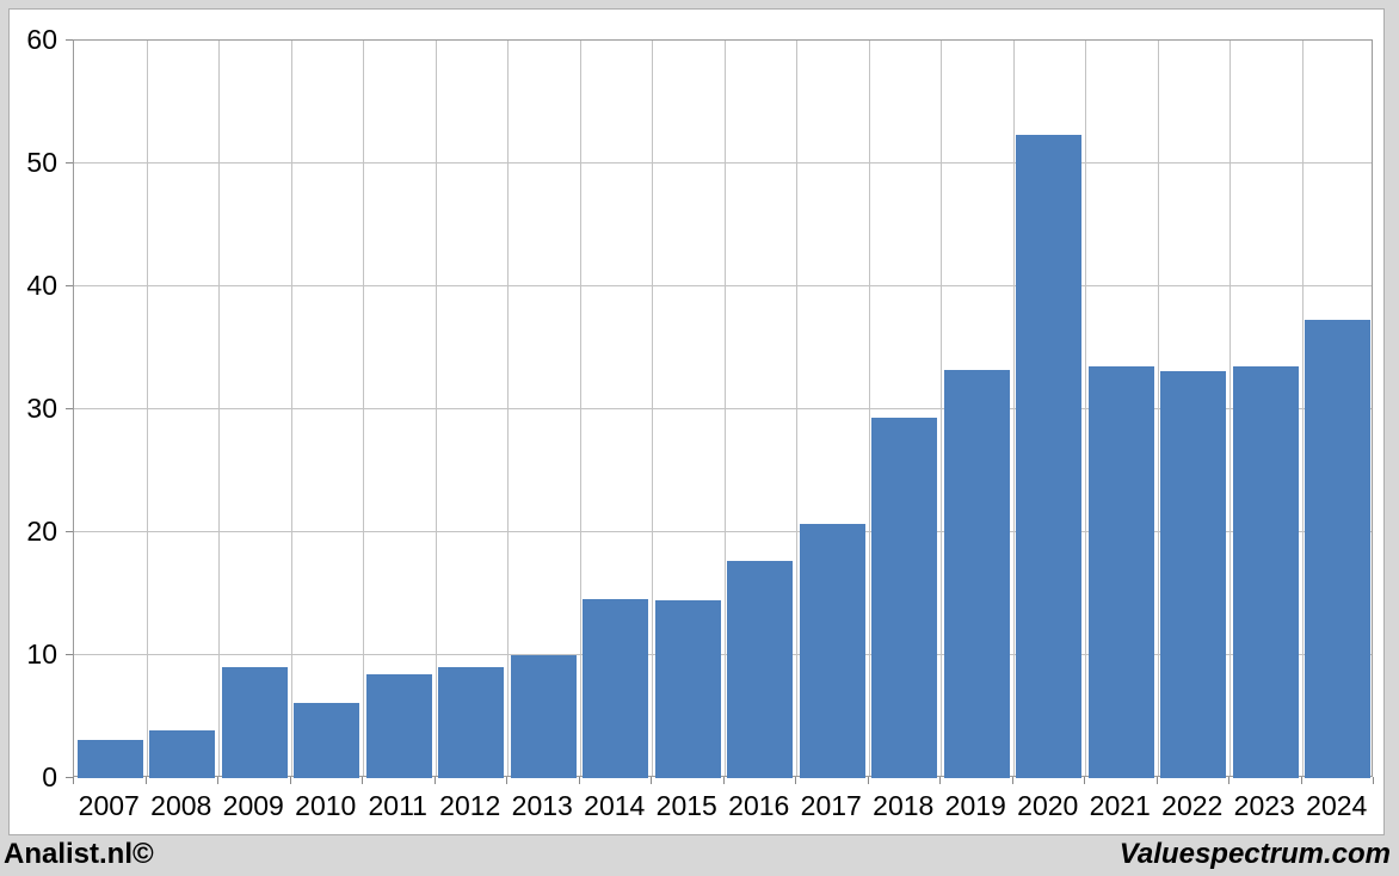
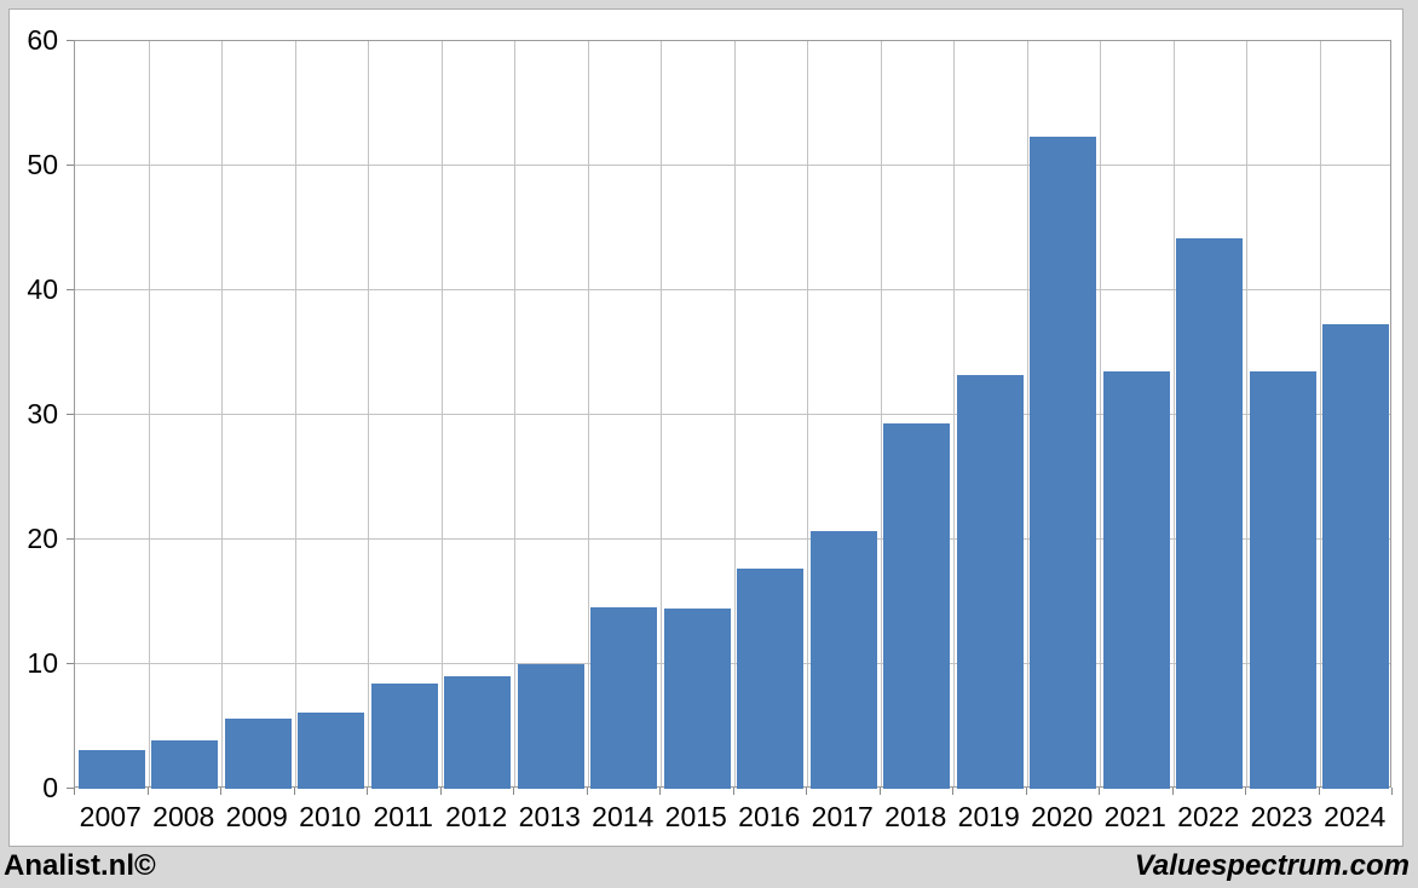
2009: 9.0 -> 5.6
2022: 33.1 -> 44.2
